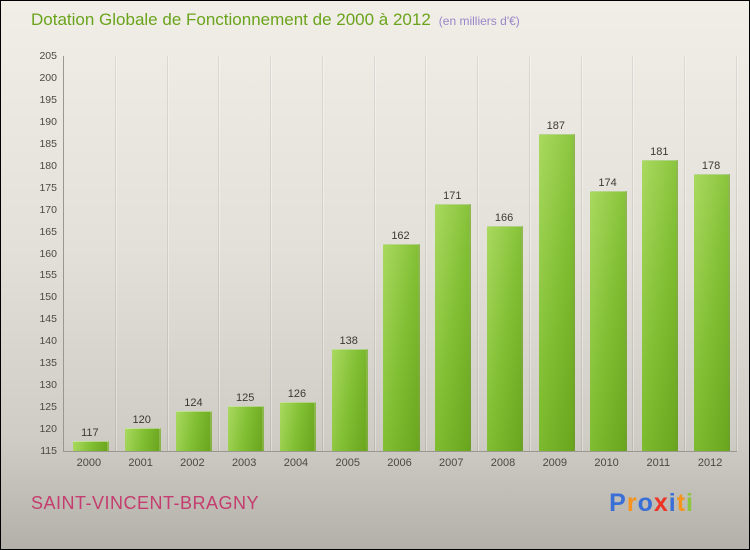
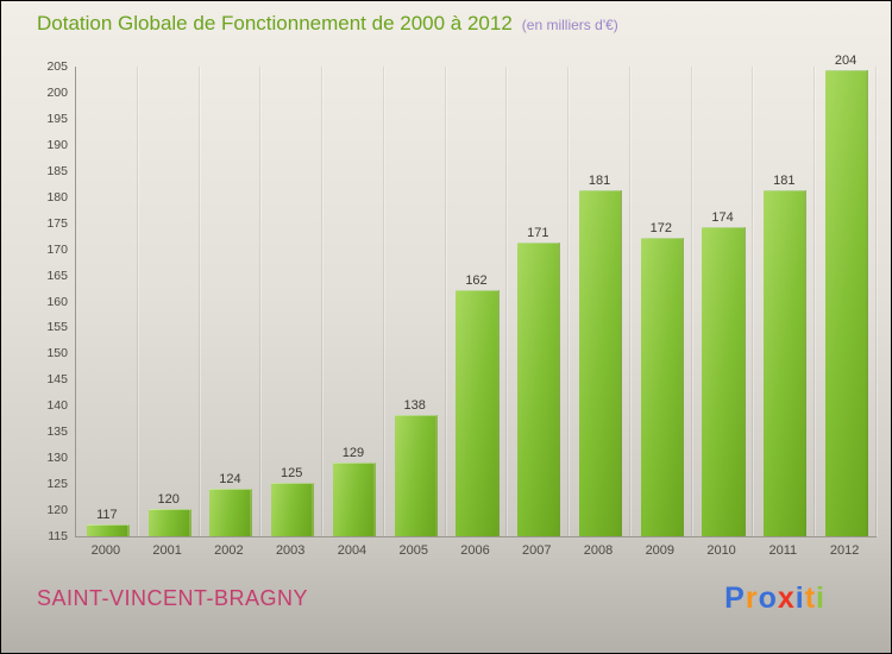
2004: 126 -> 129
2008: 166 -> 181
2009: 187 -> 172
2012: 178 -> 204
